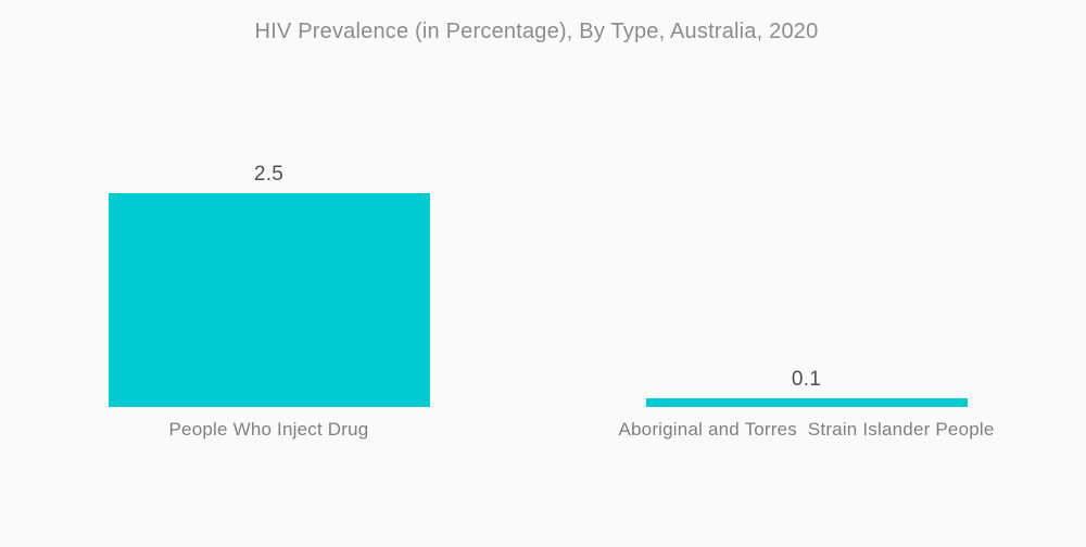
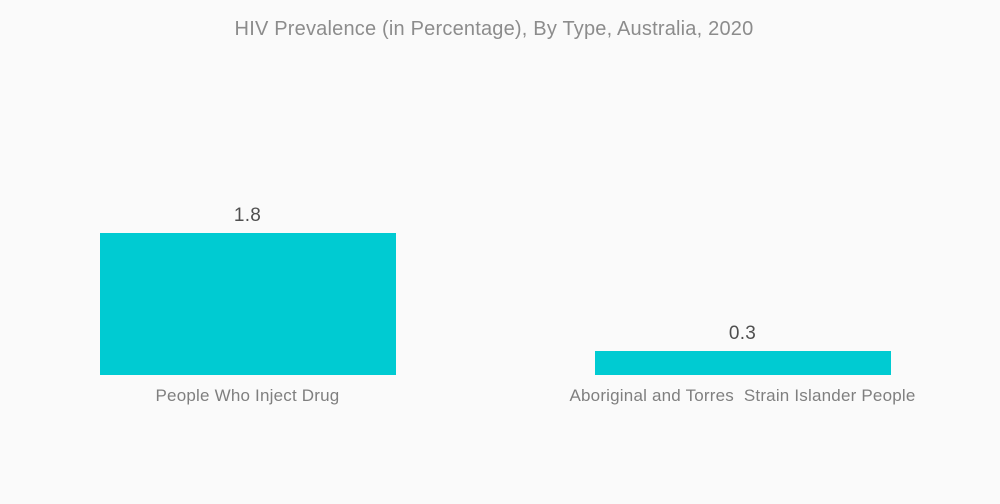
People Who Inject Drug: 2.5 -> 1.8
Aboriginal and Torres Strain Islander People: 0.1 -> 0.3
